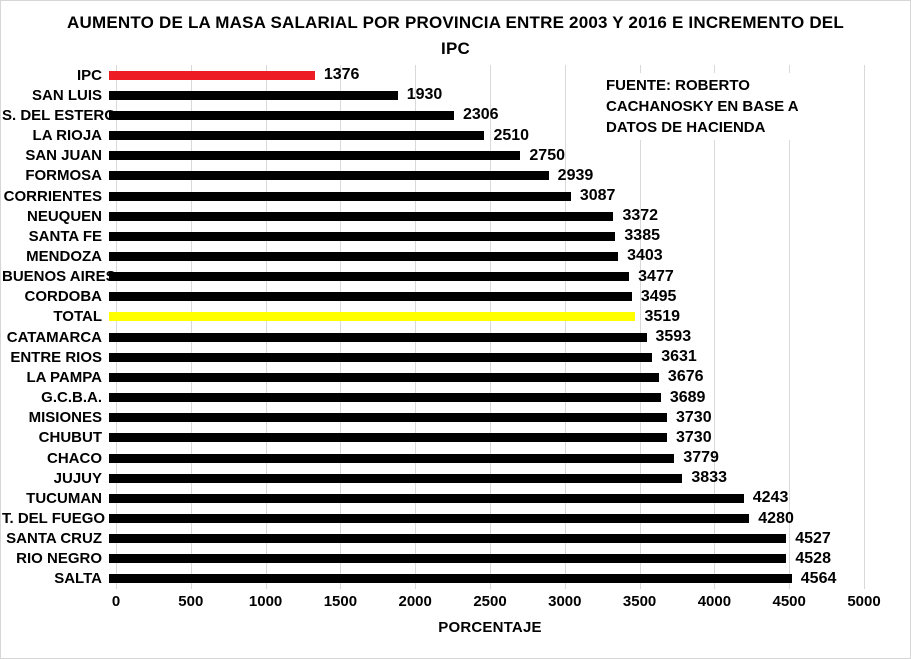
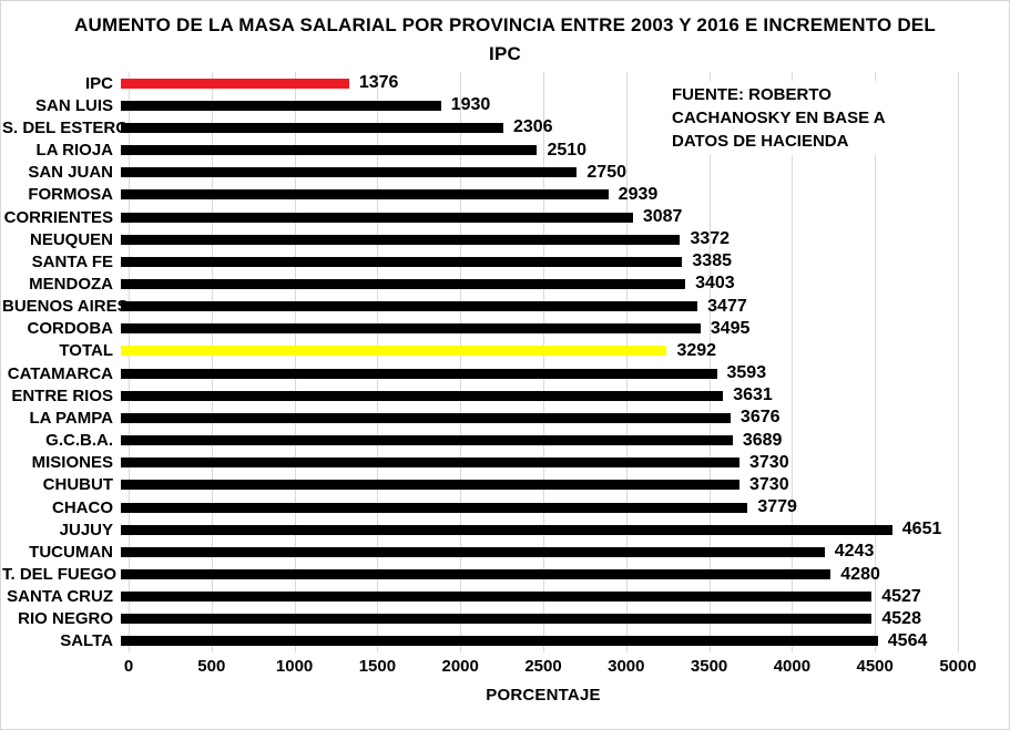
TOTAL: 3519 -> 3292
JUJUY: 3833 -> 4651
